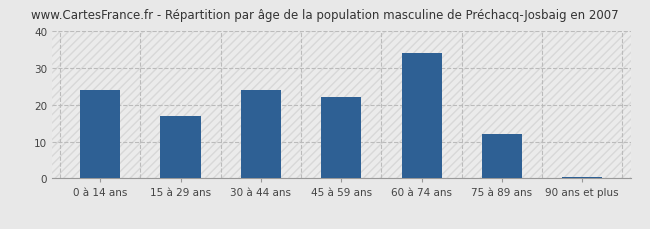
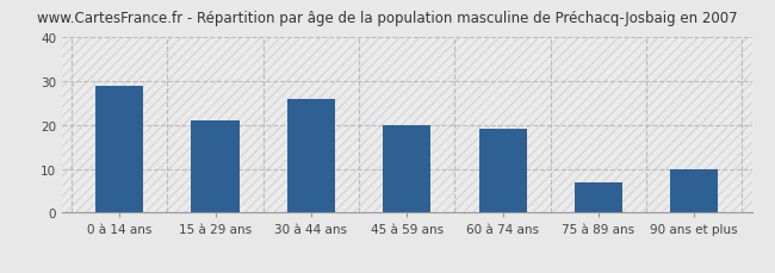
0 à 14 ans: 24.0 -> 29.0
15 à 29 ans: 17.0 -> 21.0
30 à 44 ans: 24.0 -> 26.0
45 à 59 ans: 22.0 -> 20.0
60 à 74 ans: 34.0 -> 19.0
75 à 89 ans: 12.0 -> 7.0
90 ans et plus: 0.5 -> 10.0
